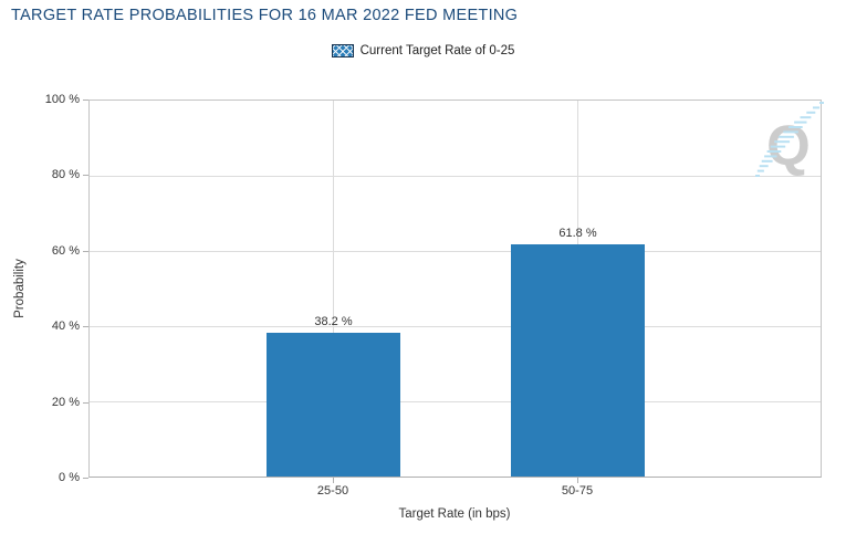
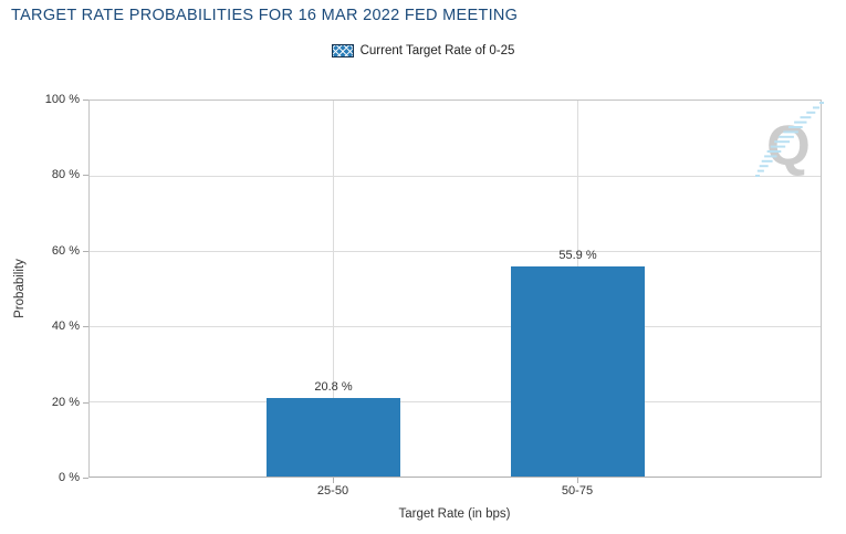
25-50: 38.2 -> 20.8
50-75: 61.8 -> 55.9
